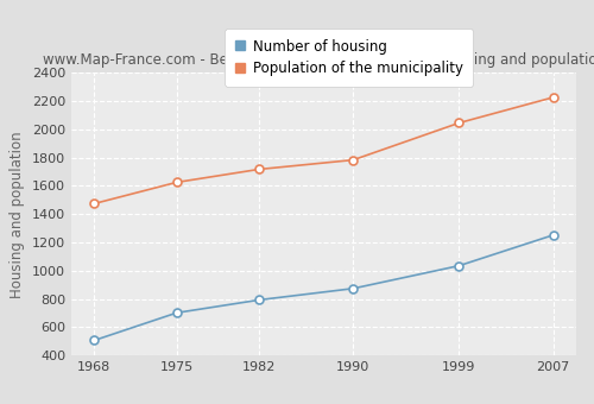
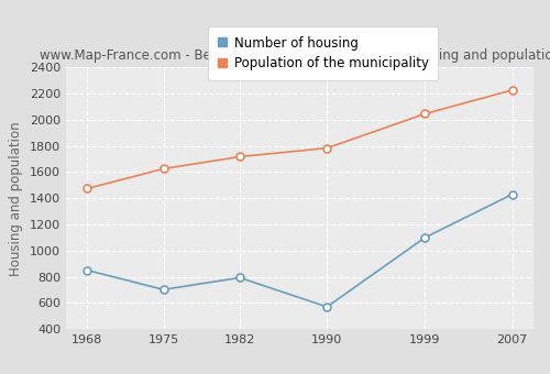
Number of housing/1968: 510 -> 850
Number of housing/1990: 870 -> 570
Number of housing/1999: 1040 -> 1100
Number of housing/2007: 1250 -> 1430
